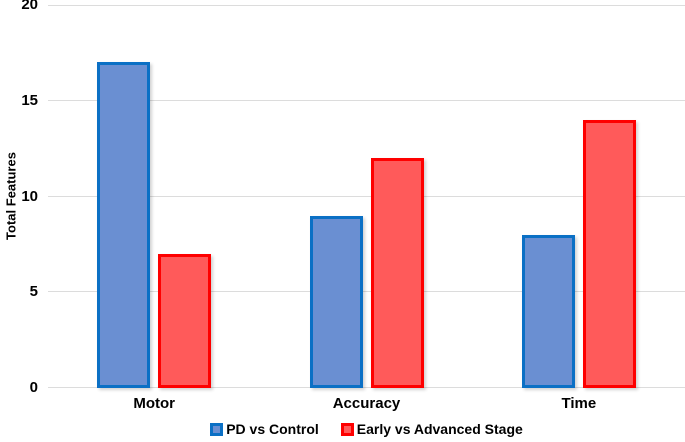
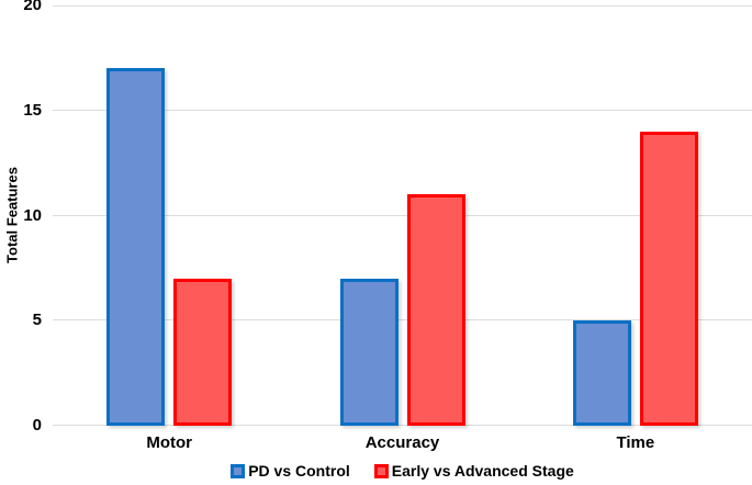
PD vs Control/Accuracy: 9 -> 7
Early vs Advanced Stage/Accuracy: 12 -> 11
PD vs Control/Time: 8 -> 5
